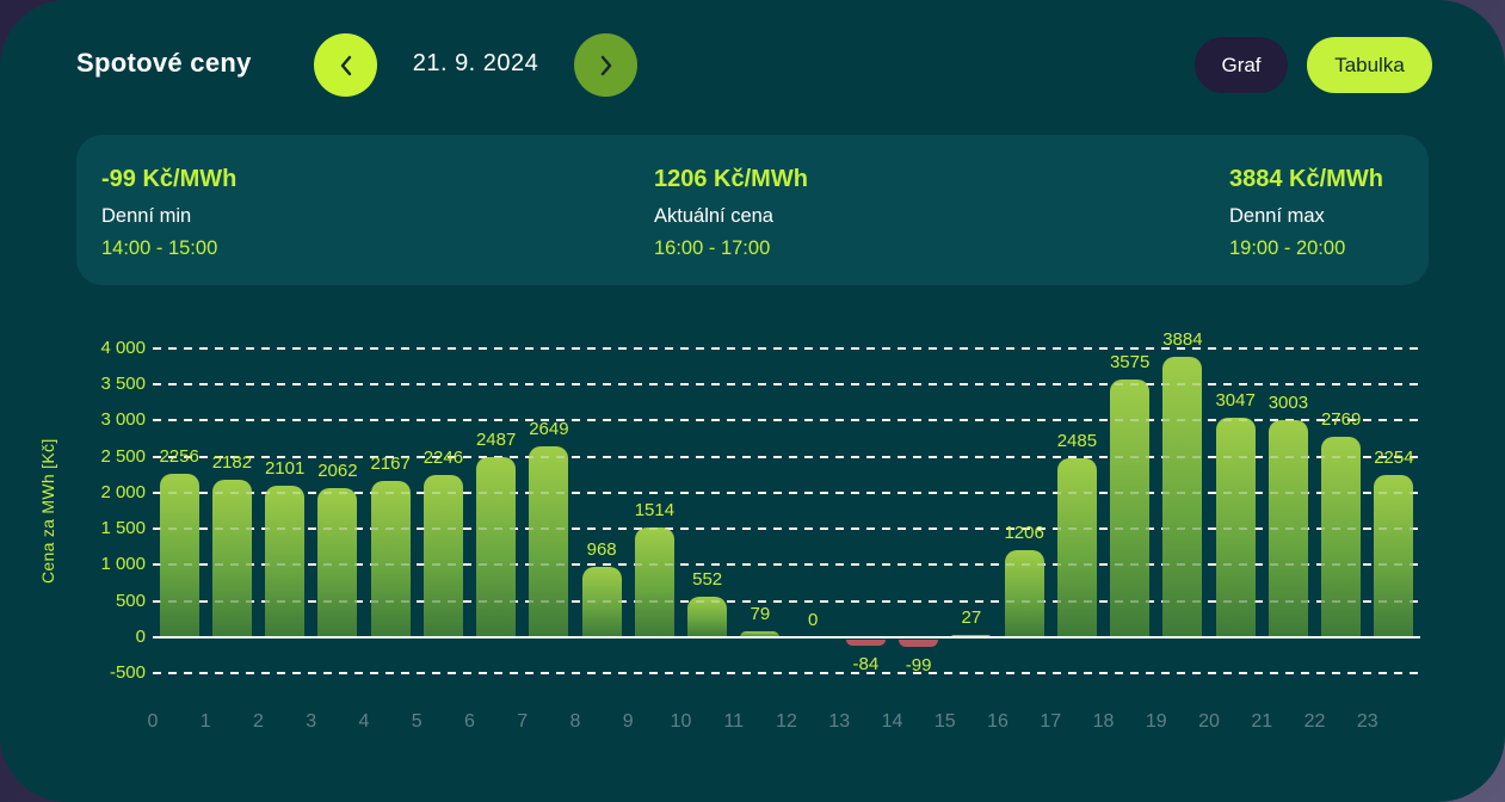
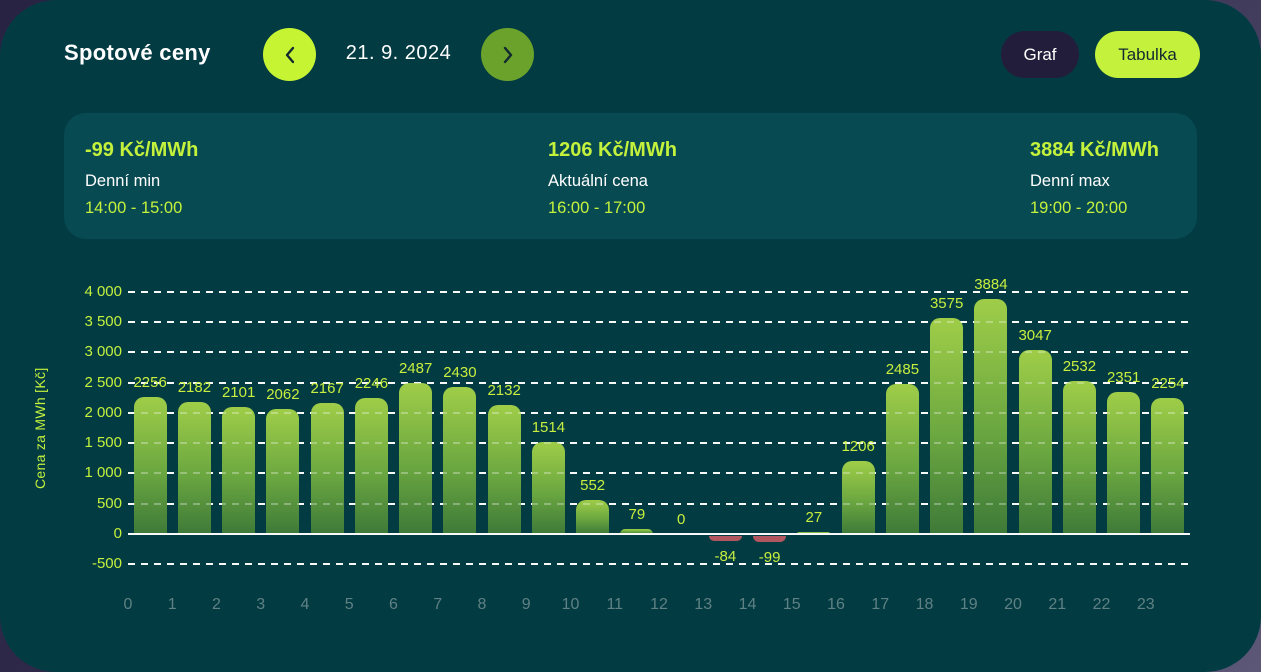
7: 2649 -> 2430
8: 968 -> 2132
21: 3003 -> 2532
22: 2769 -> 2351
